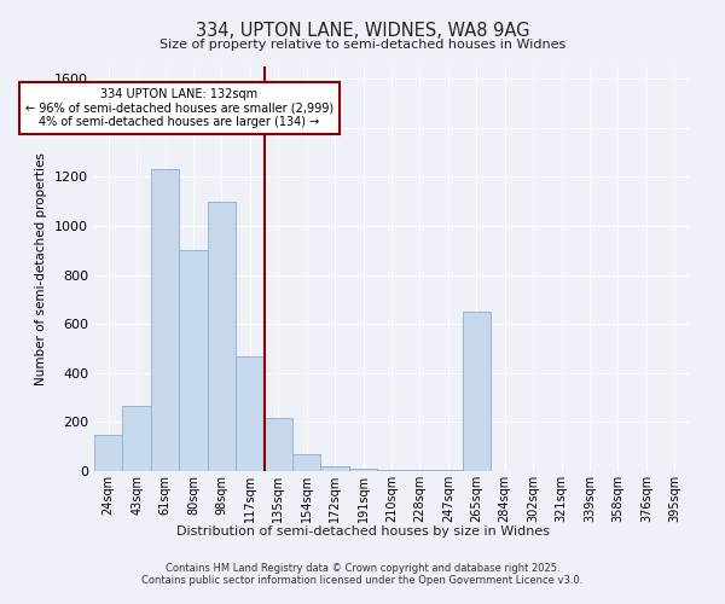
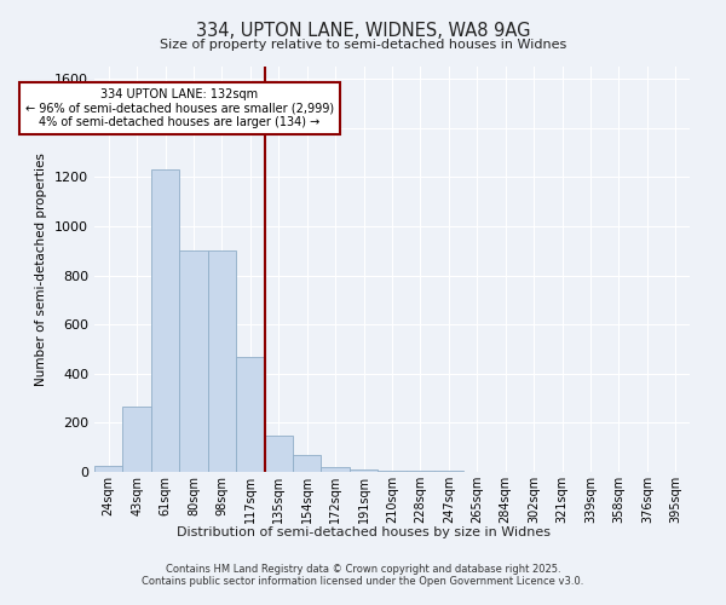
24sqm: 150 -> 25
98sqm: 1100 -> 900
135sqm: 215 -> 150
265sqm: 650 -> 2
